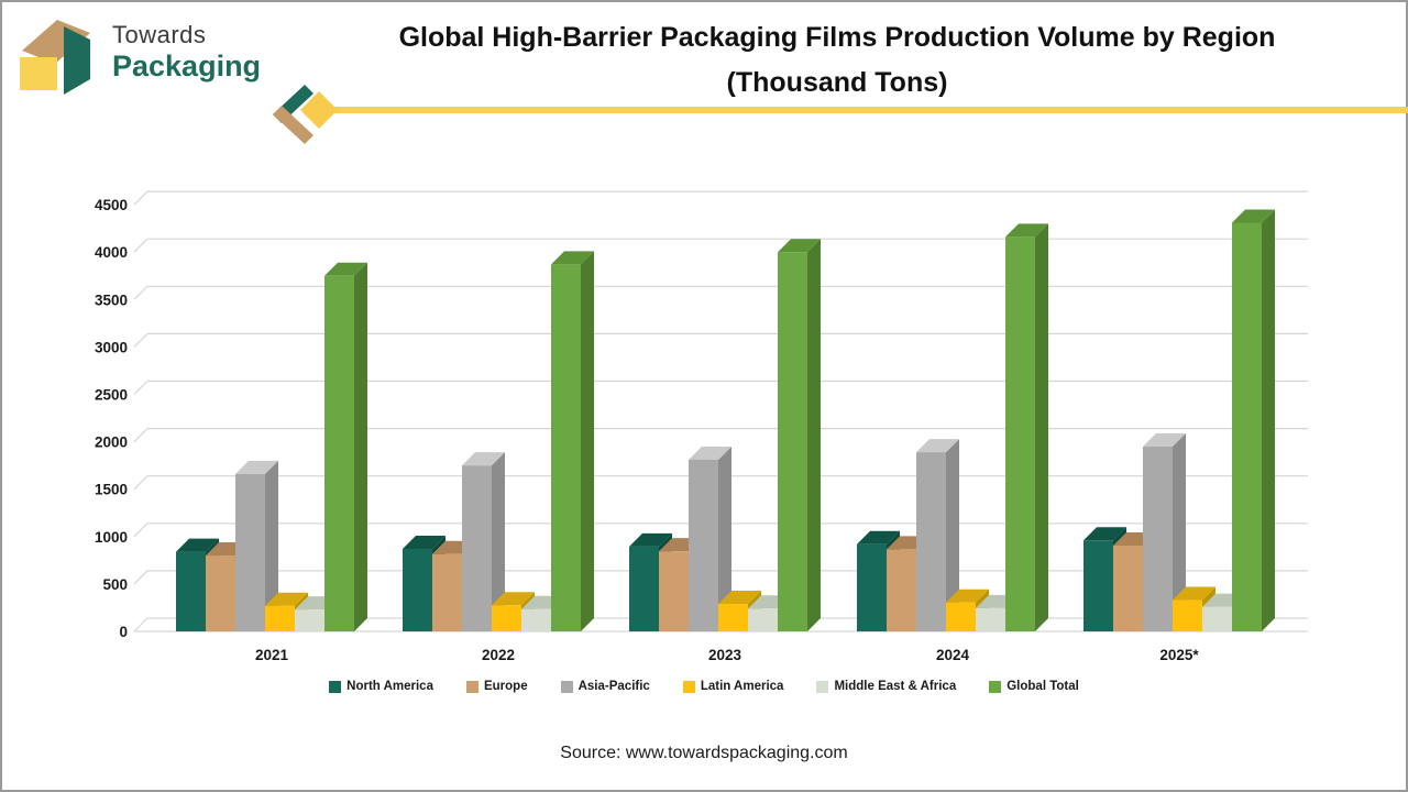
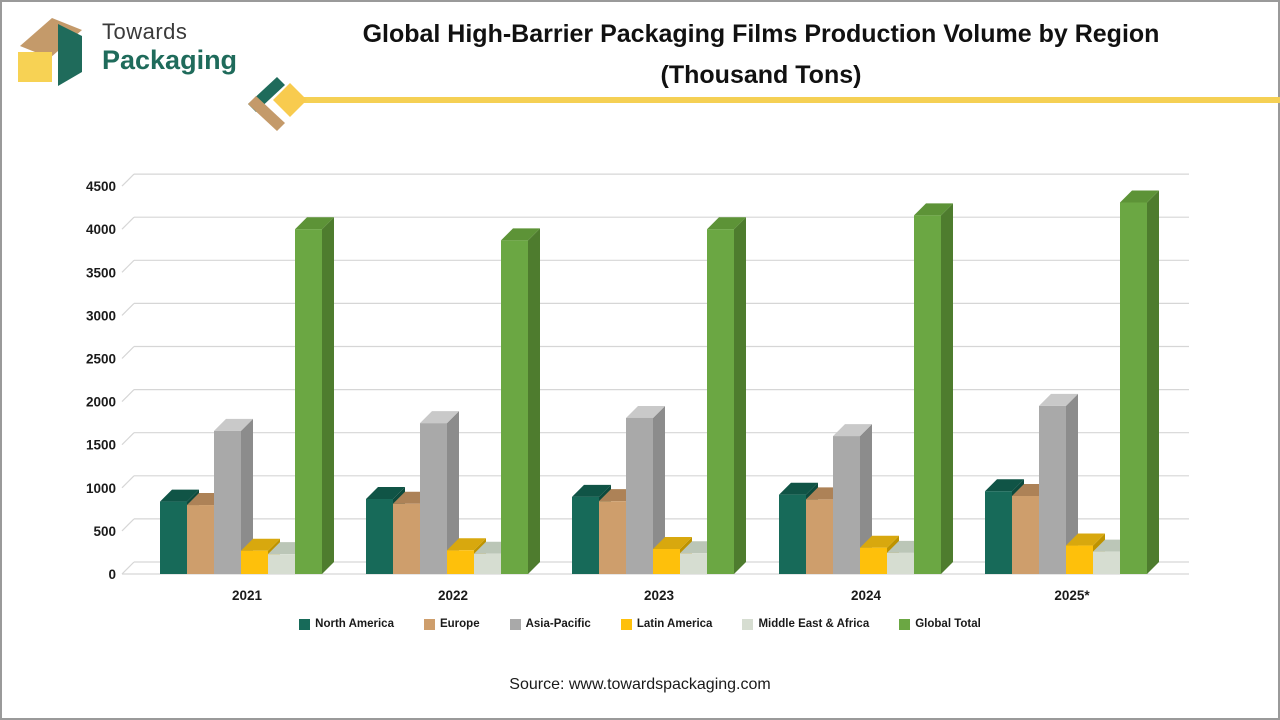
Global Total/2021: 3800 -> 4000
Asia-Pacific/2024: 1900 -> 1600
